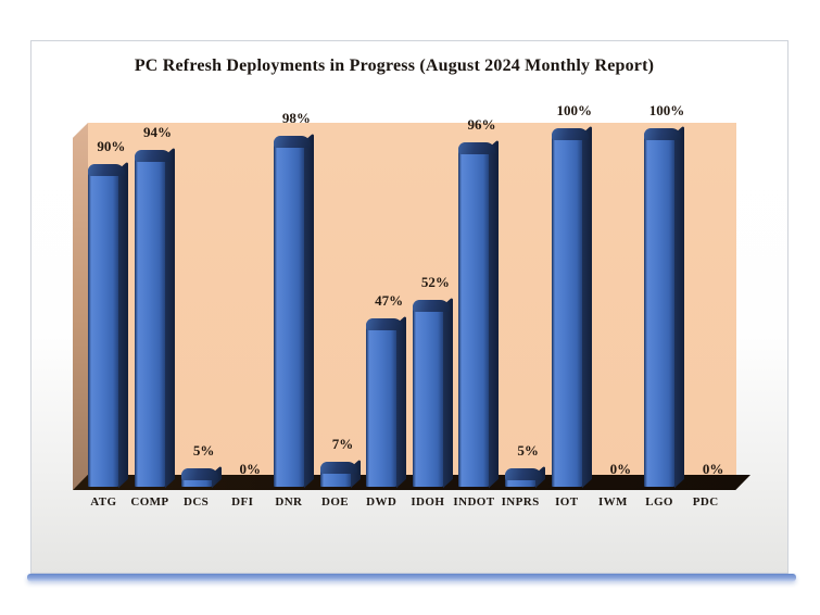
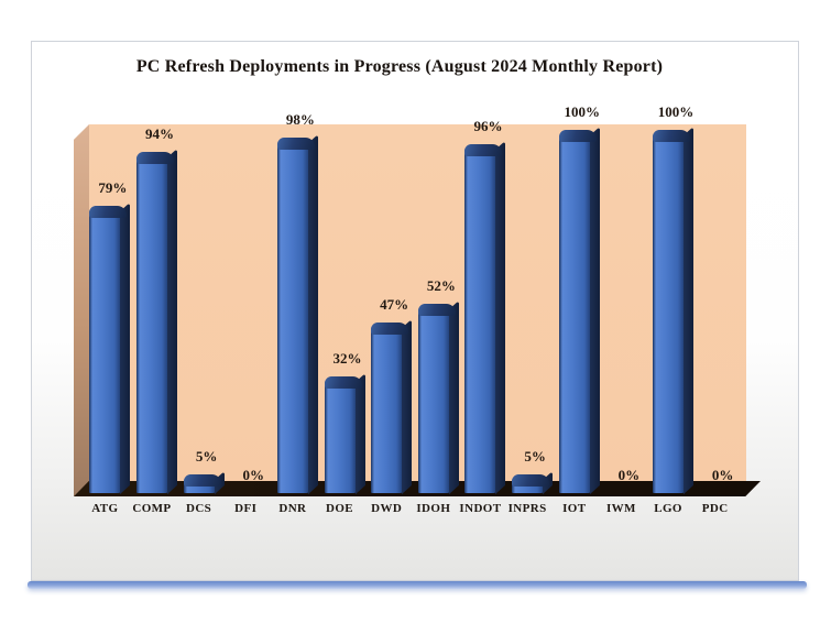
ATG: 90% -> 79%
DOE: 7% -> 32%
